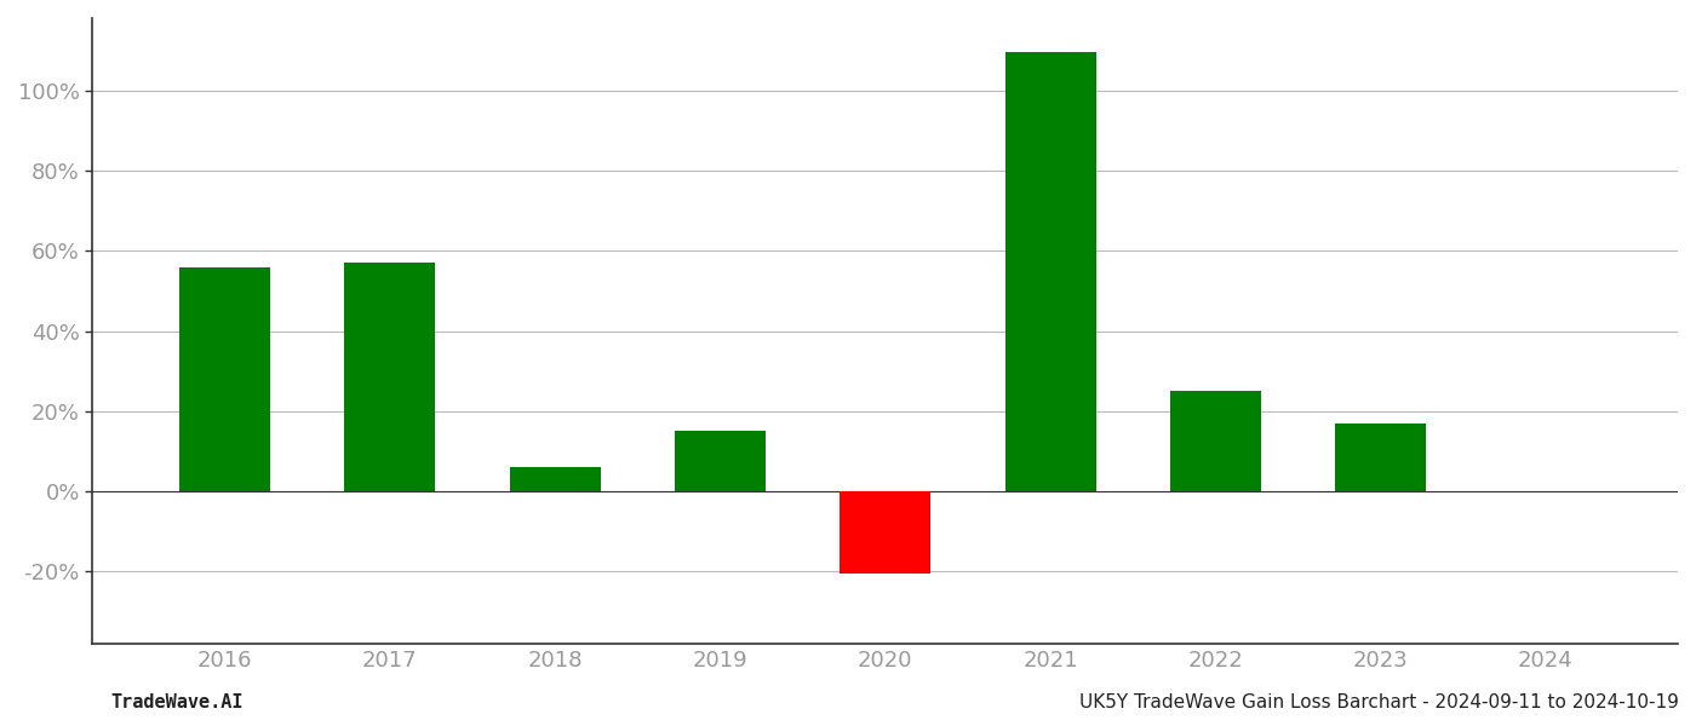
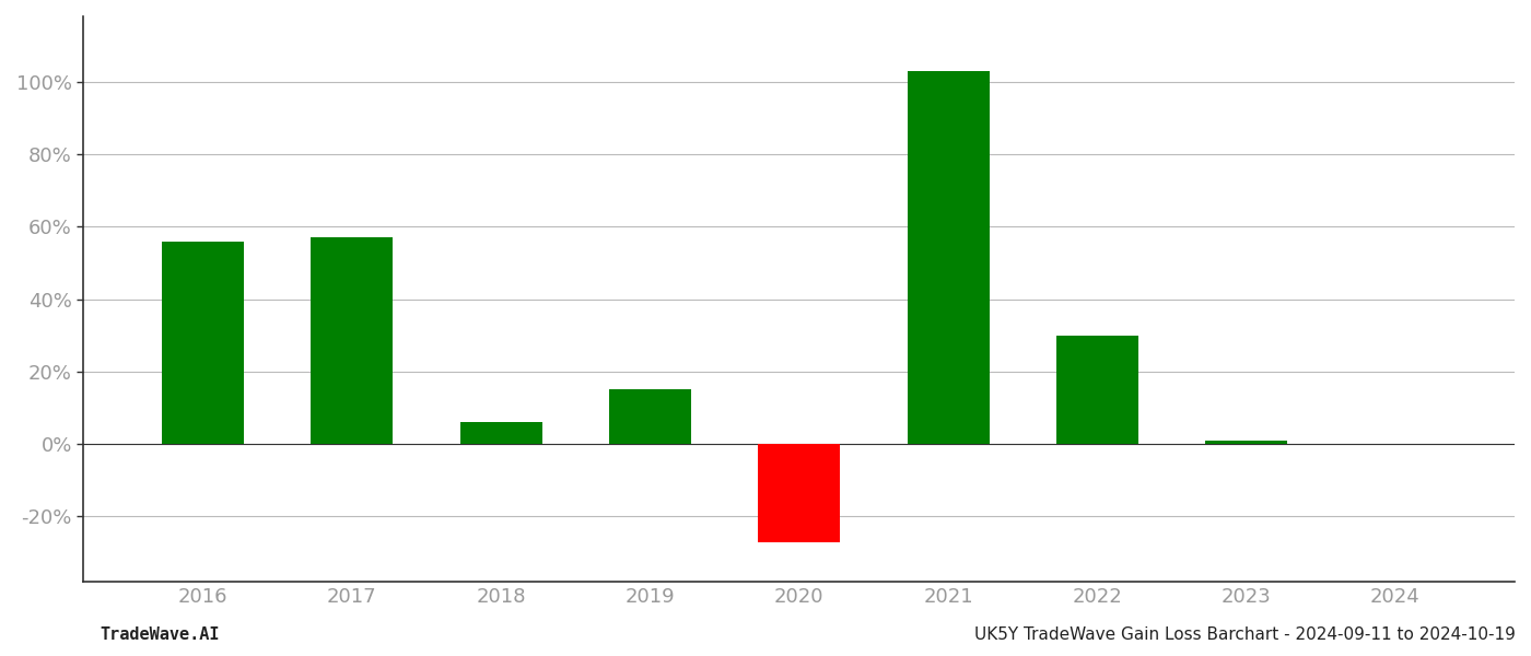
2020: -20.5% -> -27.0%
2021: 109.5% -> 103.0%
2022: 25.0% -> 30.0%
2023: 17.0% -> 1.0%
